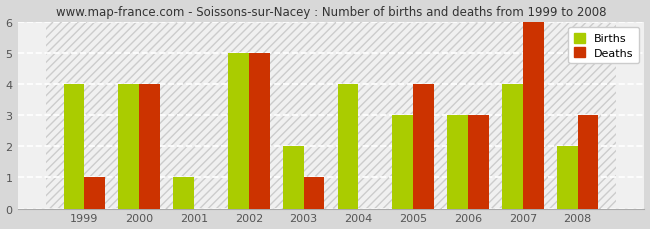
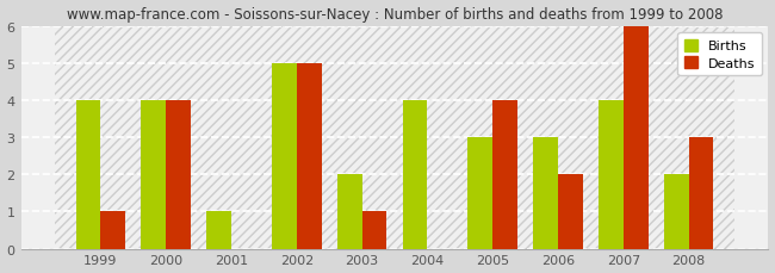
Deaths/2006: 3 -> 2
